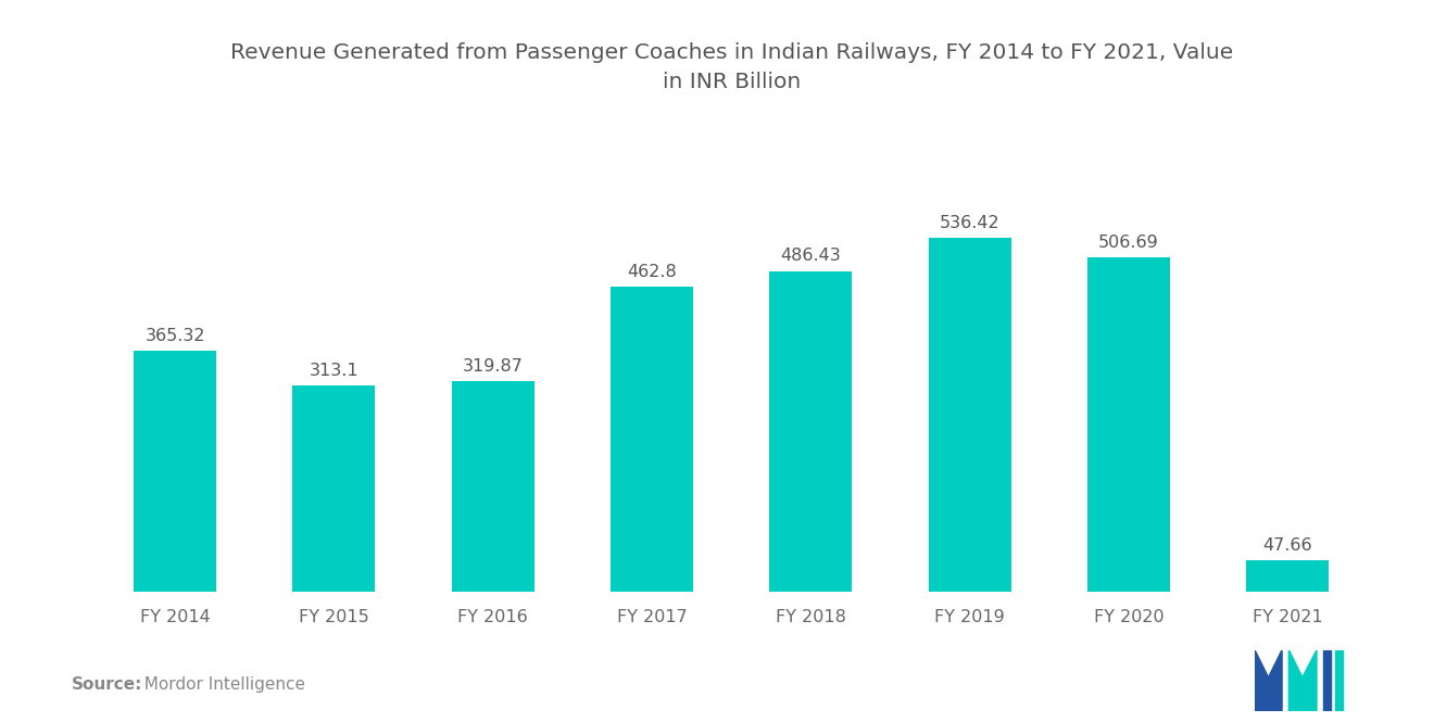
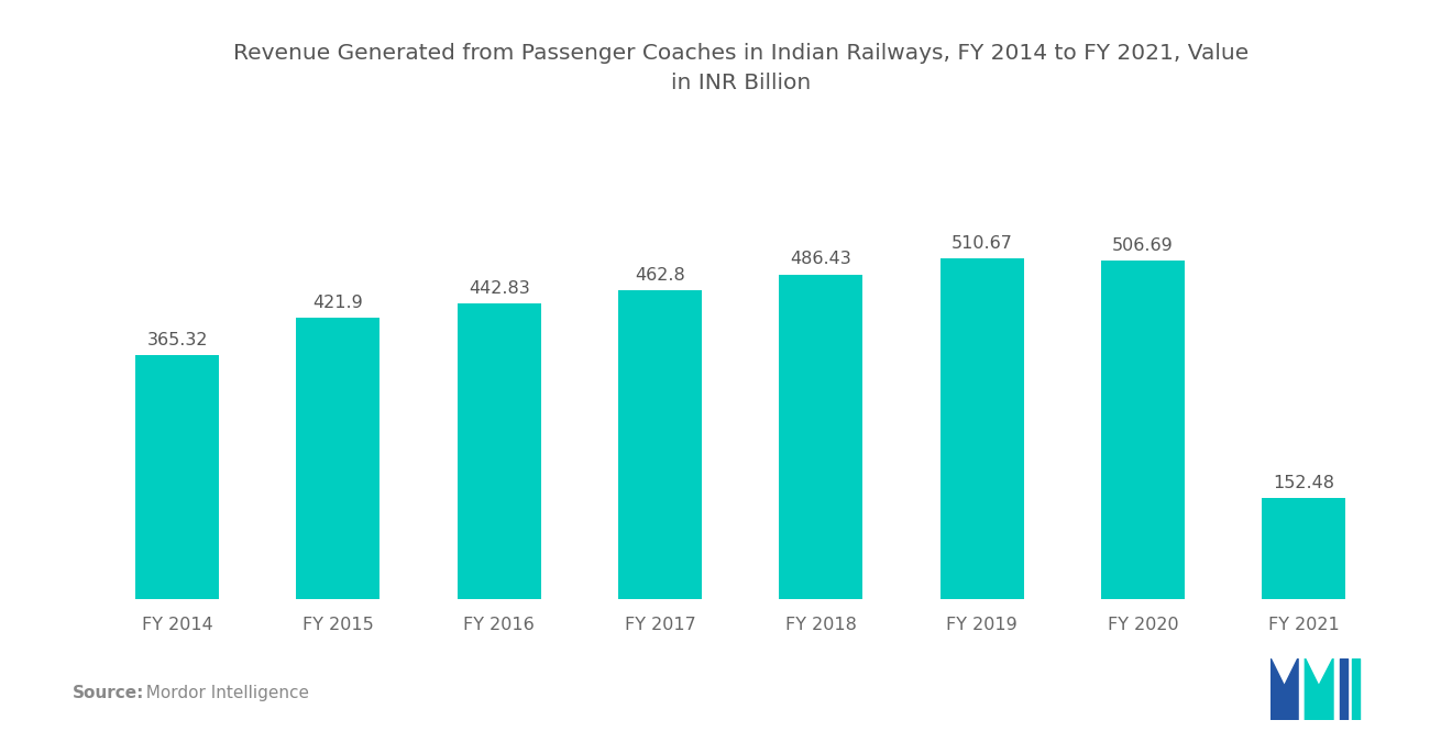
FY 2015: 313.1 -> 421.9
FY 2016: 319.87 -> 442.83
FY 2019: 536.42 -> 510.67
FY 2021: 47.66 -> 152.48
